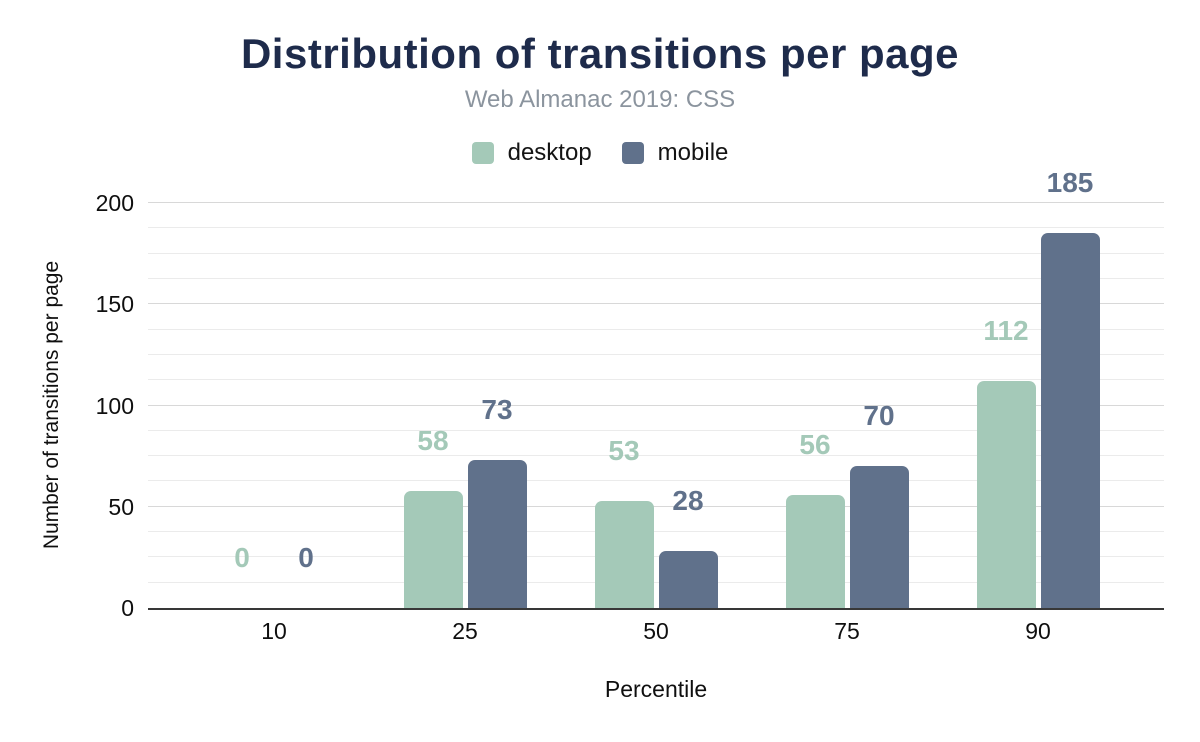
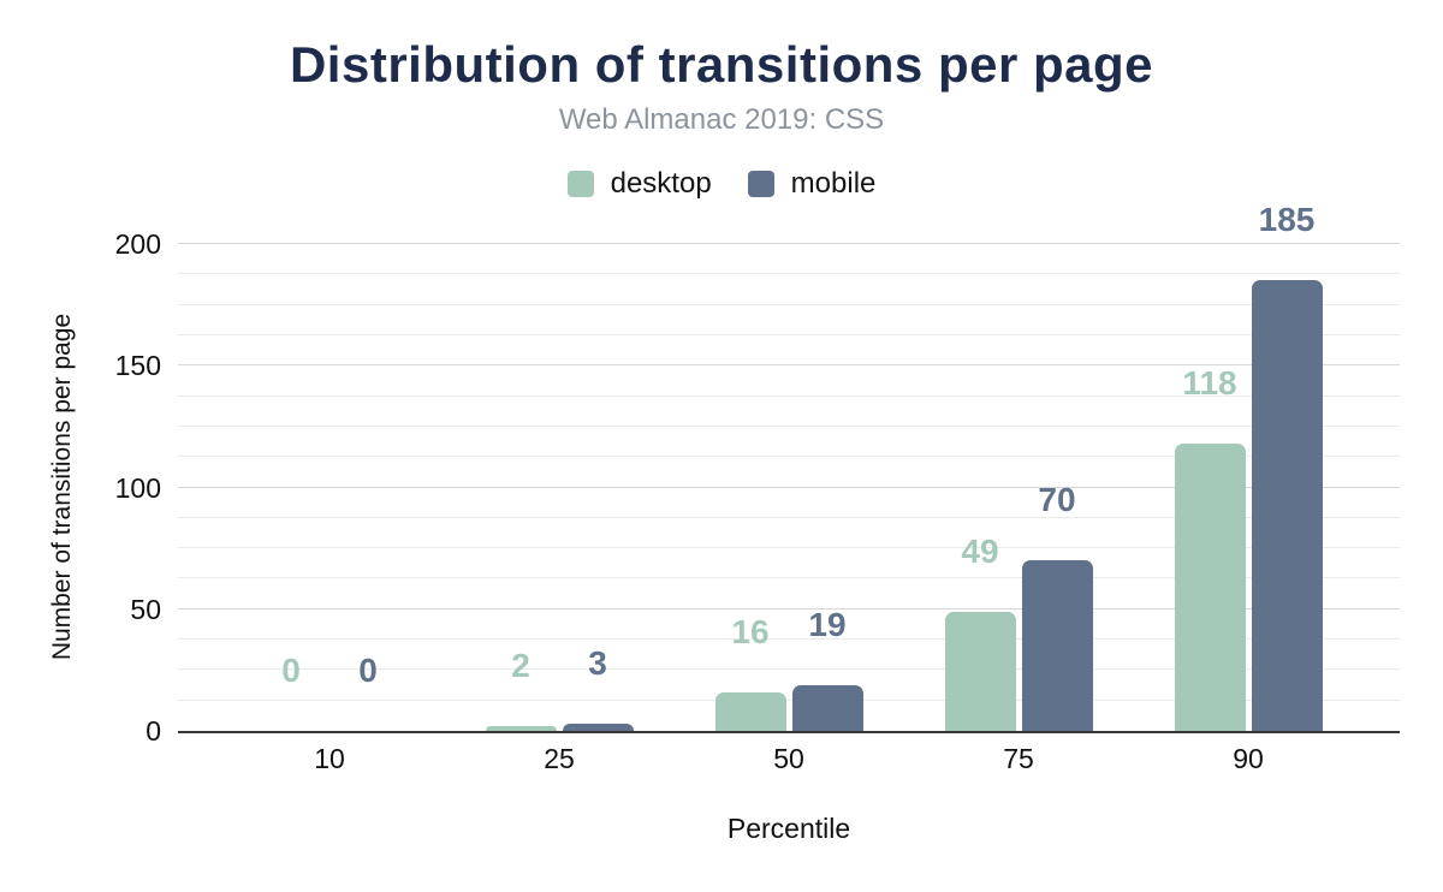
desktop/25: 58 -> 2
mobile/25: 73 -> 3
desktop/50: 53 -> 16
mobile/50: 28 -> 19
desktop/75: 56 -> 49
desktop/90: 112 -> 118
